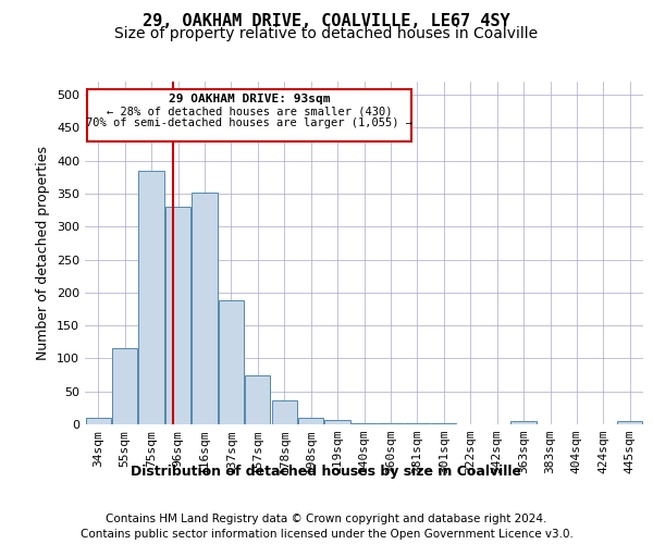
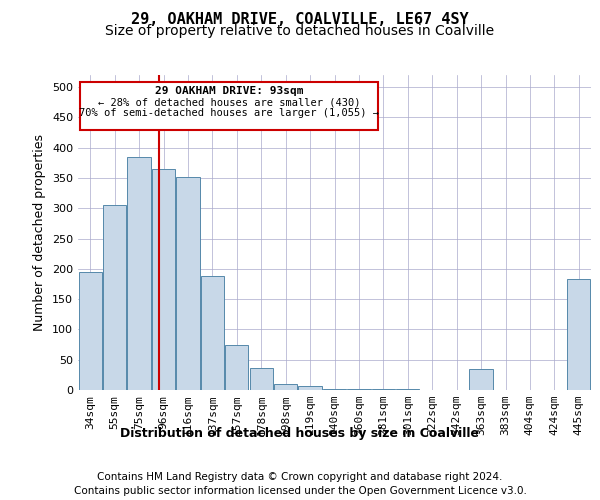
34sqm: 10 -> 194
55sqm: 115 -> 306
96sqm: 330 -> 364
363sqm: 5 -> 34
445sqm: 5 -> 184
